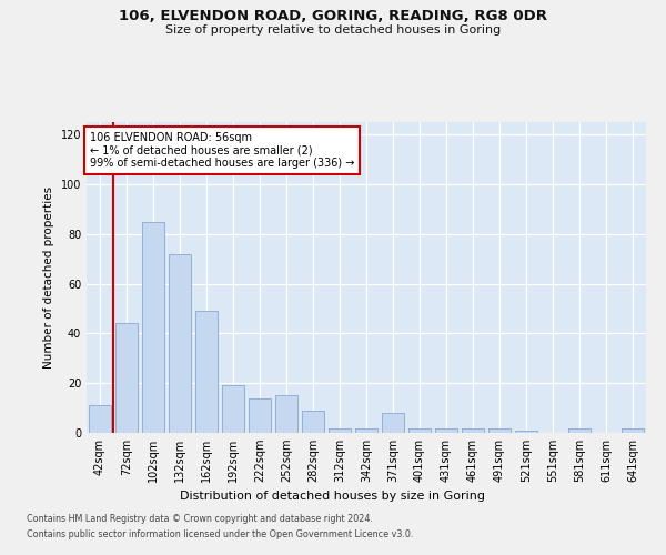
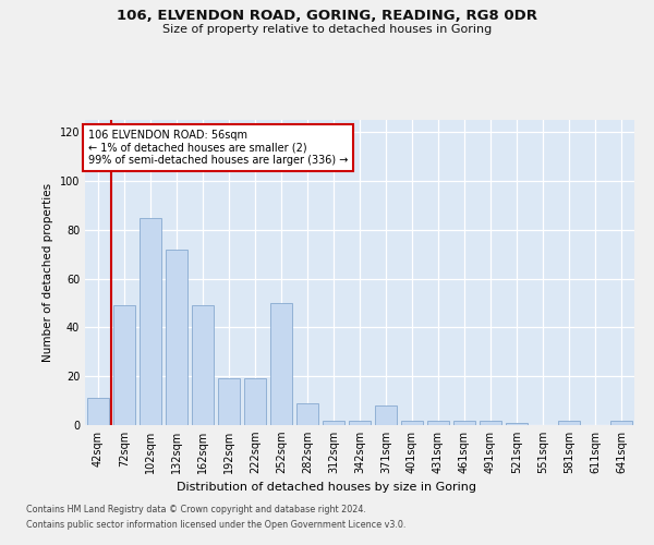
72sqm: 44 -> 49
222sqm: 14 -> 19
252sqm: 15 -> 50
